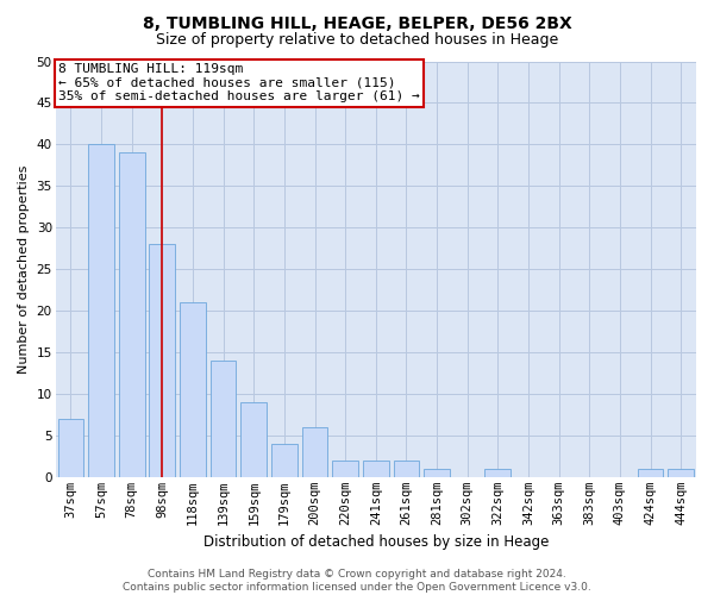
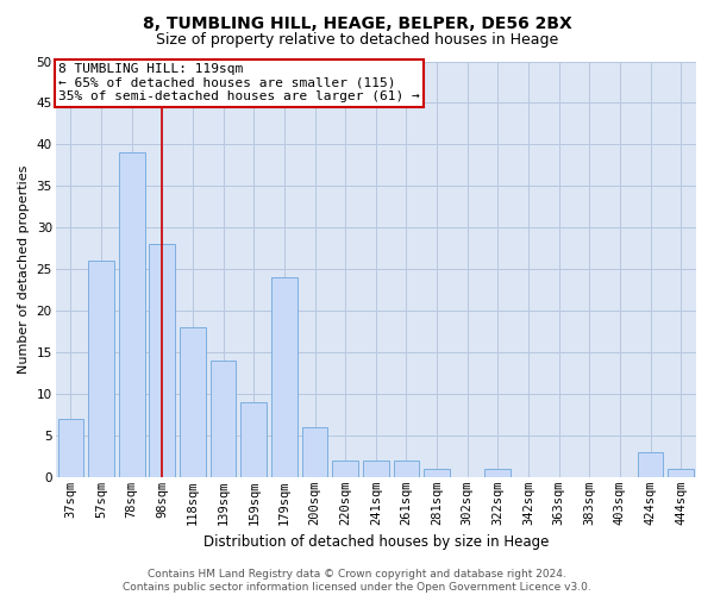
57sqm: 40 -> 26
118sqm: 21 -> 18
179sqm: 4 -> 24
424sqm: 1 -> 3
